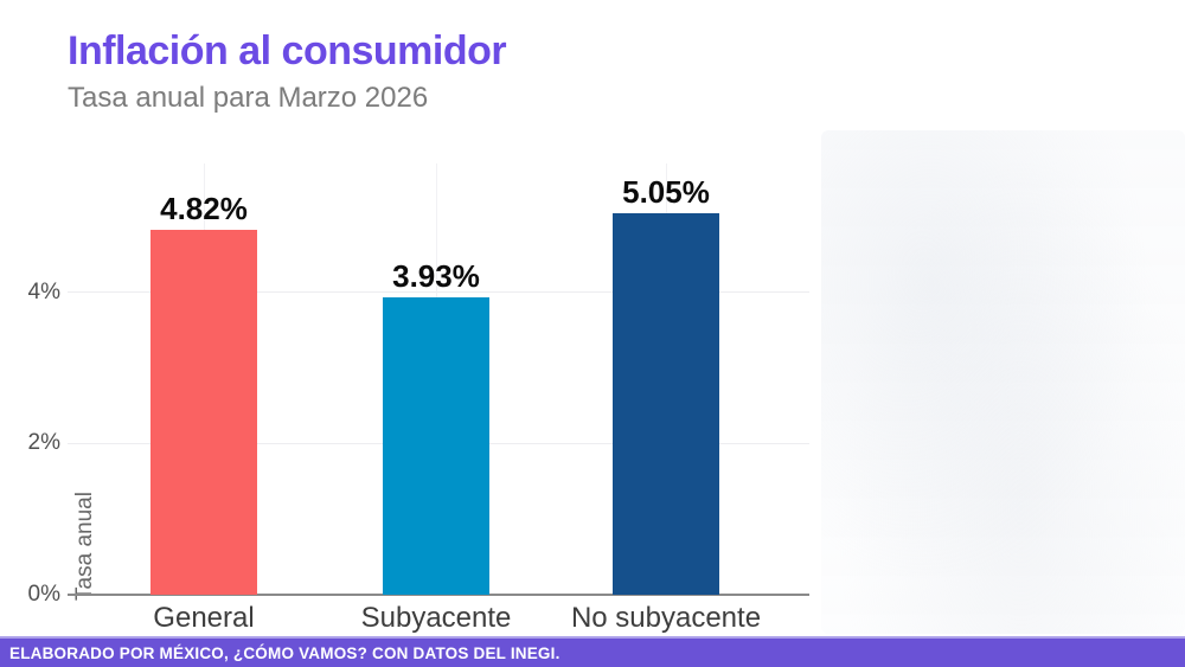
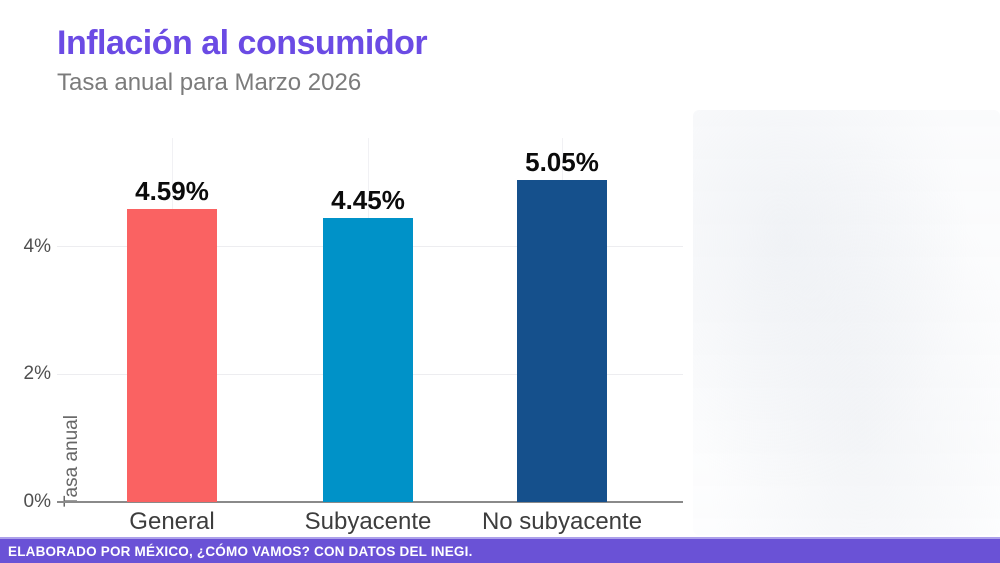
General: 4.82% -> 4.59%
Subyacente: 3.93% -> 4.45%
